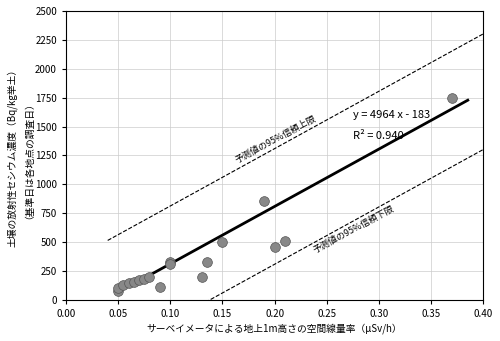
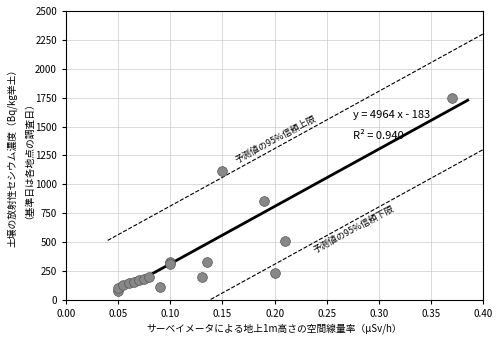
0.15: 500 -> 1120
0.20: 460 -> 230
